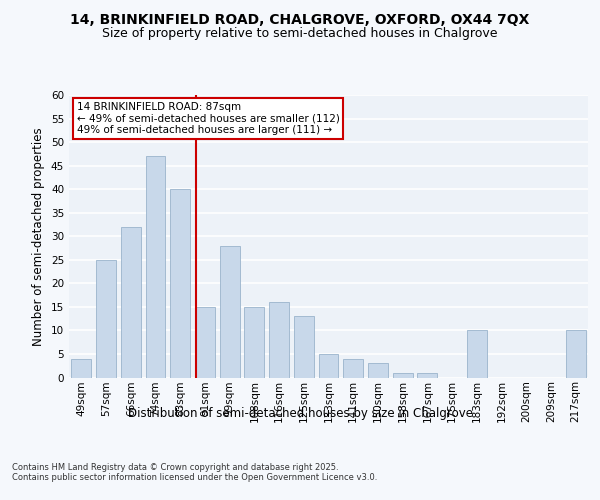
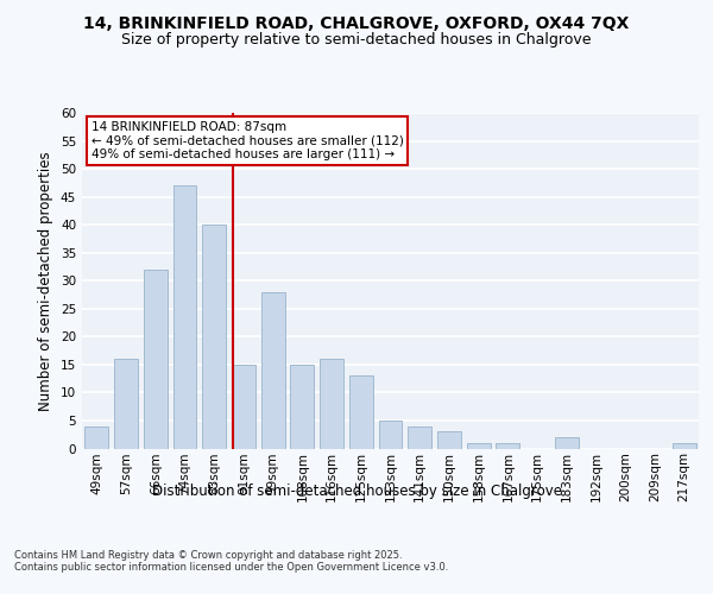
57sqm: 25 -> 16
183sqm: 10 -> 2
217sqm: 10 -> 1
